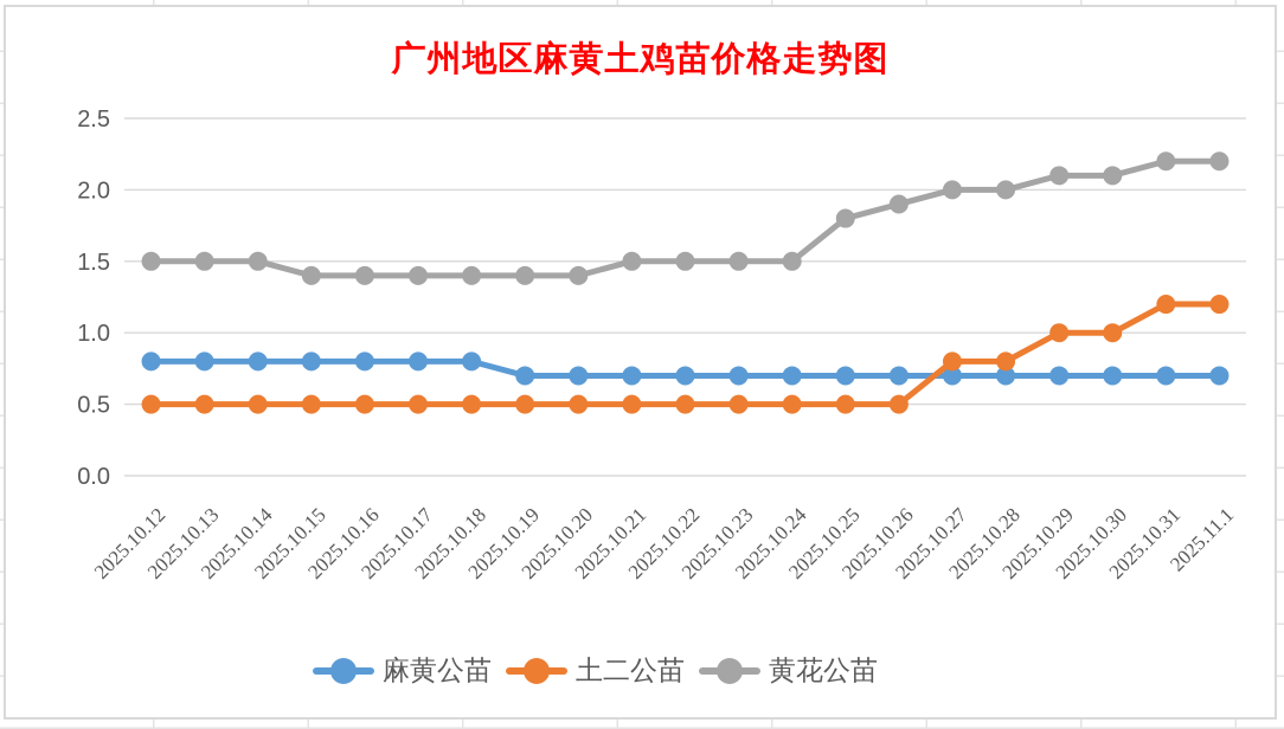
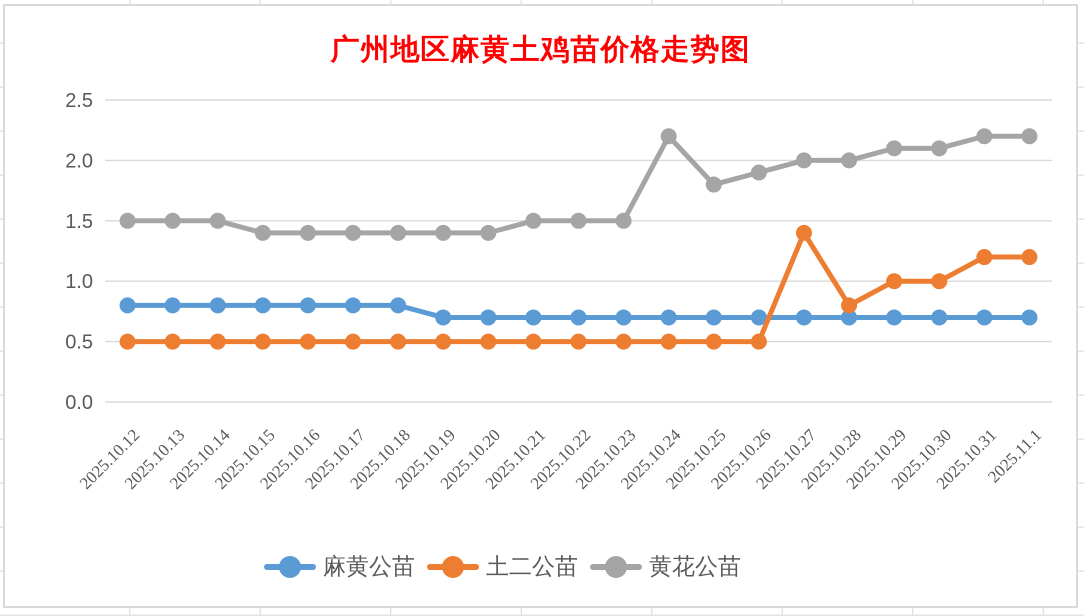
黄花公苗/2025.10.24: 1.5 -> 2.2
土二公苗/2025.10.27: 0.8 -> 1.4
